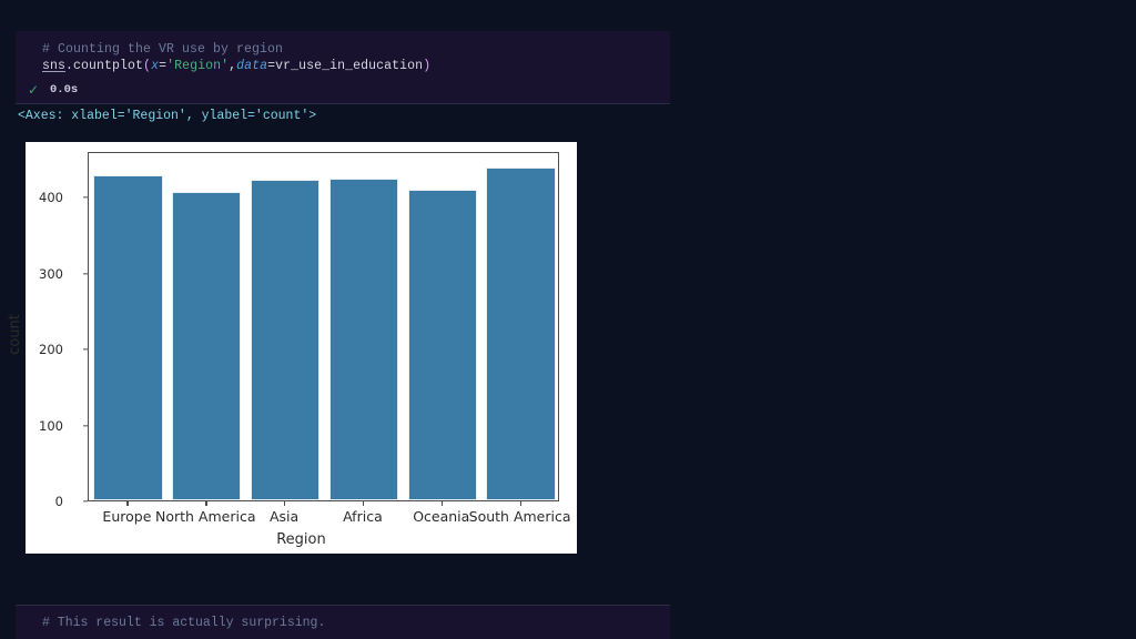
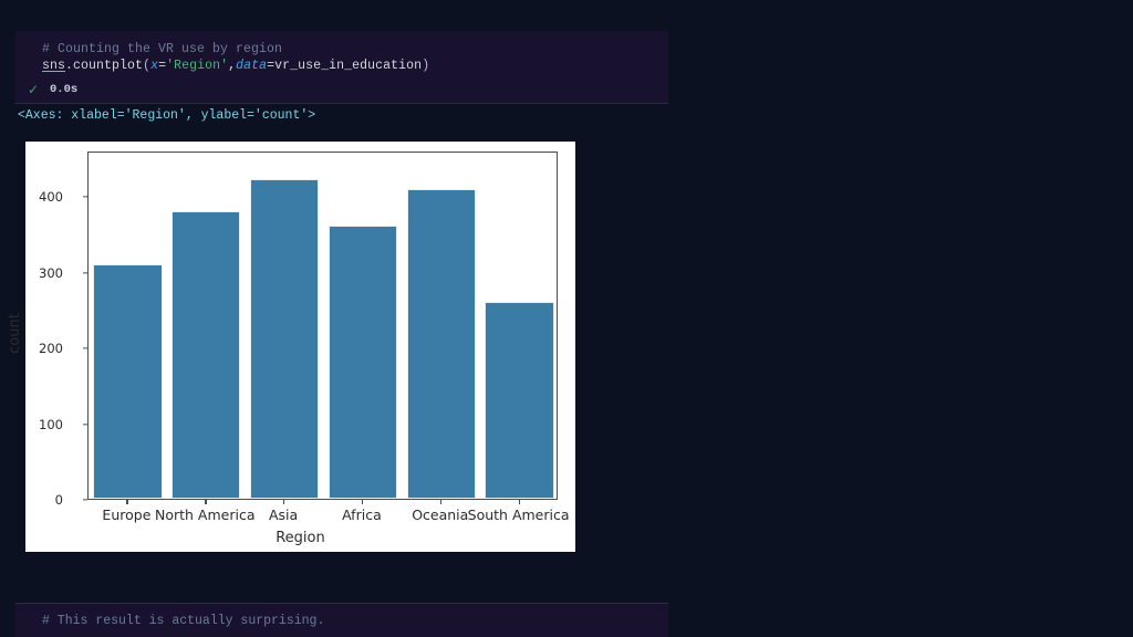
Europe: 430 -> 310
North America: 410 -> 380
Africa: 420 -> 360
South America: 440 -> 260
